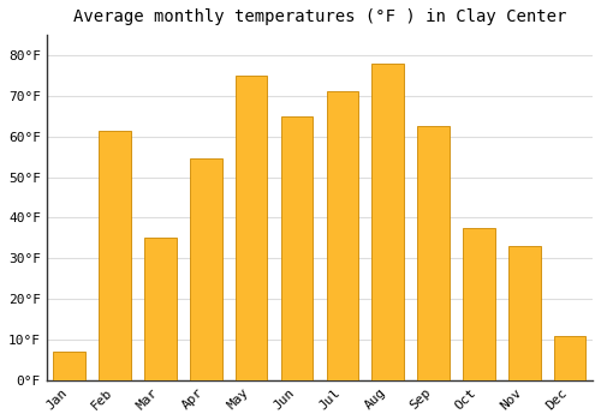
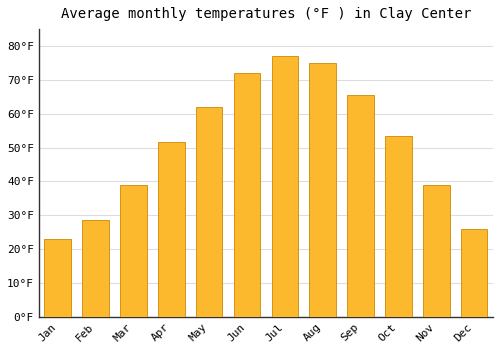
Jan: 7.0°F -> 23.0°F
Feb: 61.5°F -> 28.5°F
Mar: 35.0°F -> 39.0°F
Apr: 54.5°F -> 51.5°F
May: 75.0°F -> 62.0°F
Jun: 65.0°F -> 72.0°F
Jul: 71.0°F -> 77.0°F
Aug: 78.0°F -> 75.0°F
Sep: 62.5°F -> 65.5°F
Oct: 37.5°F -> 53.5°F
Nov: 33.0°F -> 39.0°F
Dec: 11.0°F -> 26.0°F
